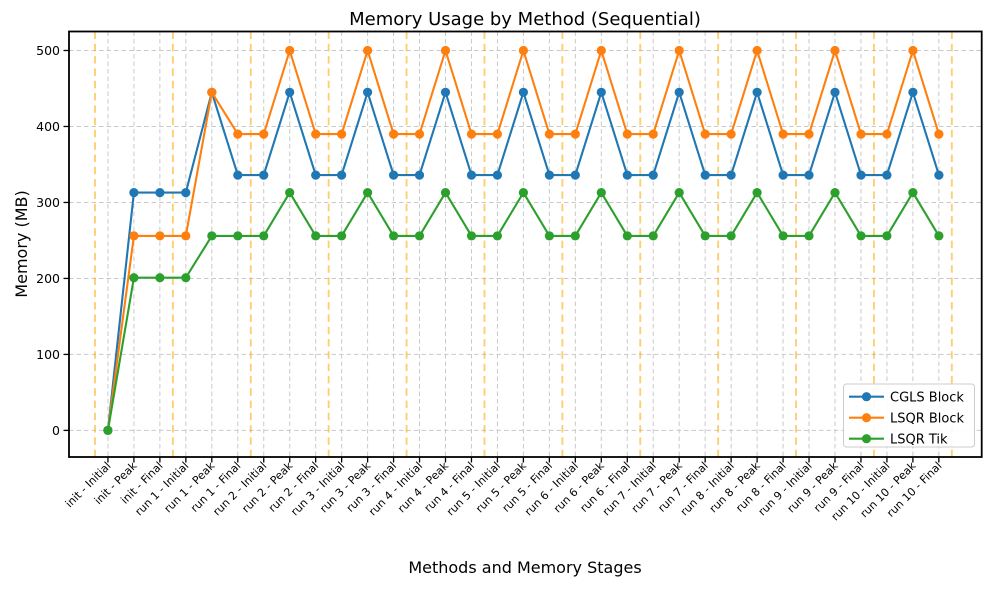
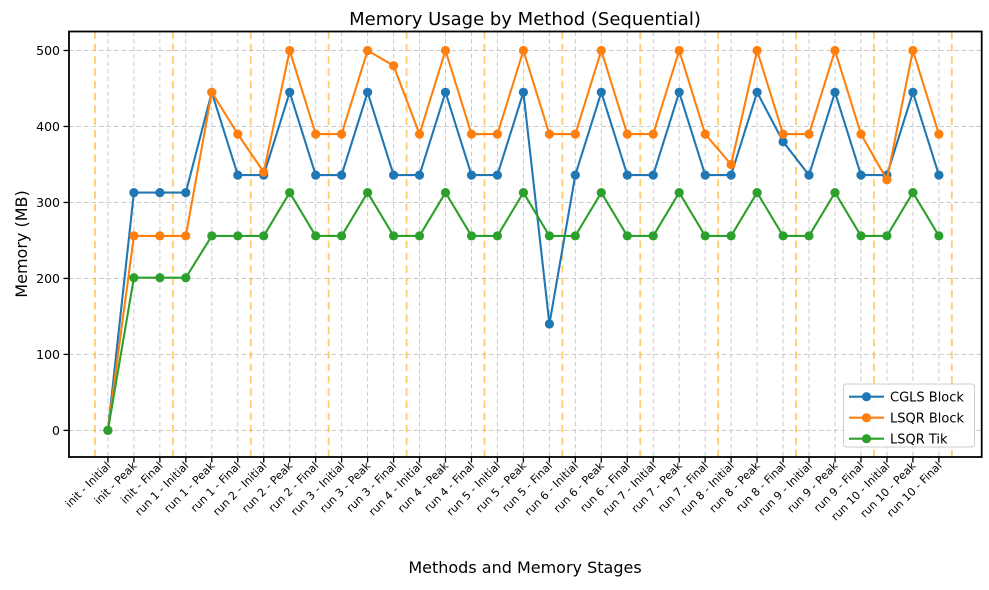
LSQR Block/run 2 - Initial: 390 -> 340
LSQR Block/run 3 - Final: 390 -> 480
CGLS Block/run 5 - Final: 340 -> 140
LSQR Block/run 8 - Initial: 390 -> 350
CGLS Block/run 8 - Final: 340 -> 380
LSQR Block/run 10 - Initial: 390 -> 330
